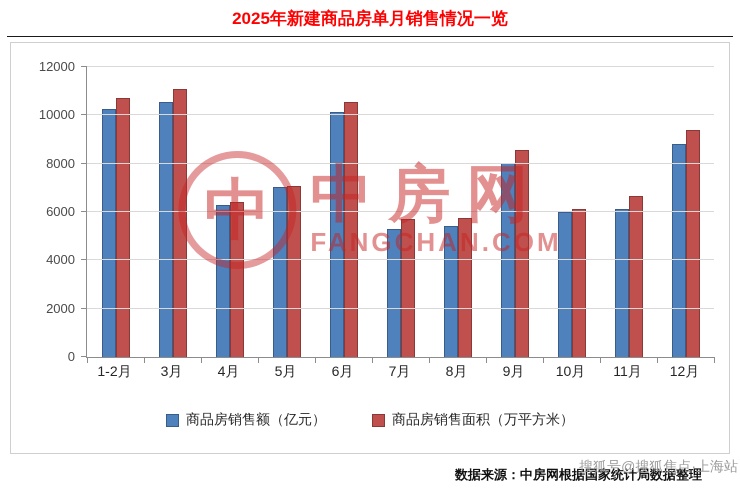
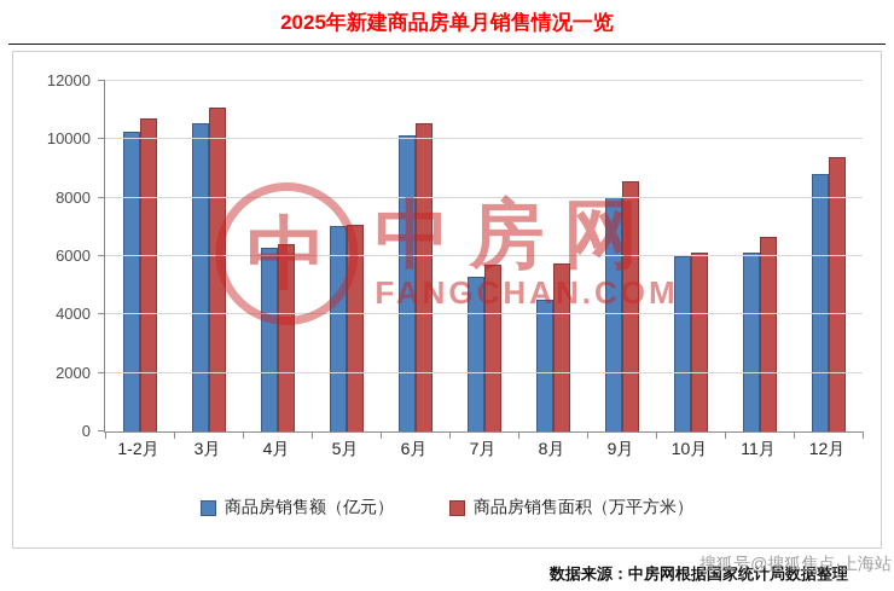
商品房销售额（亿元）/8月: 5400 -> 4500
